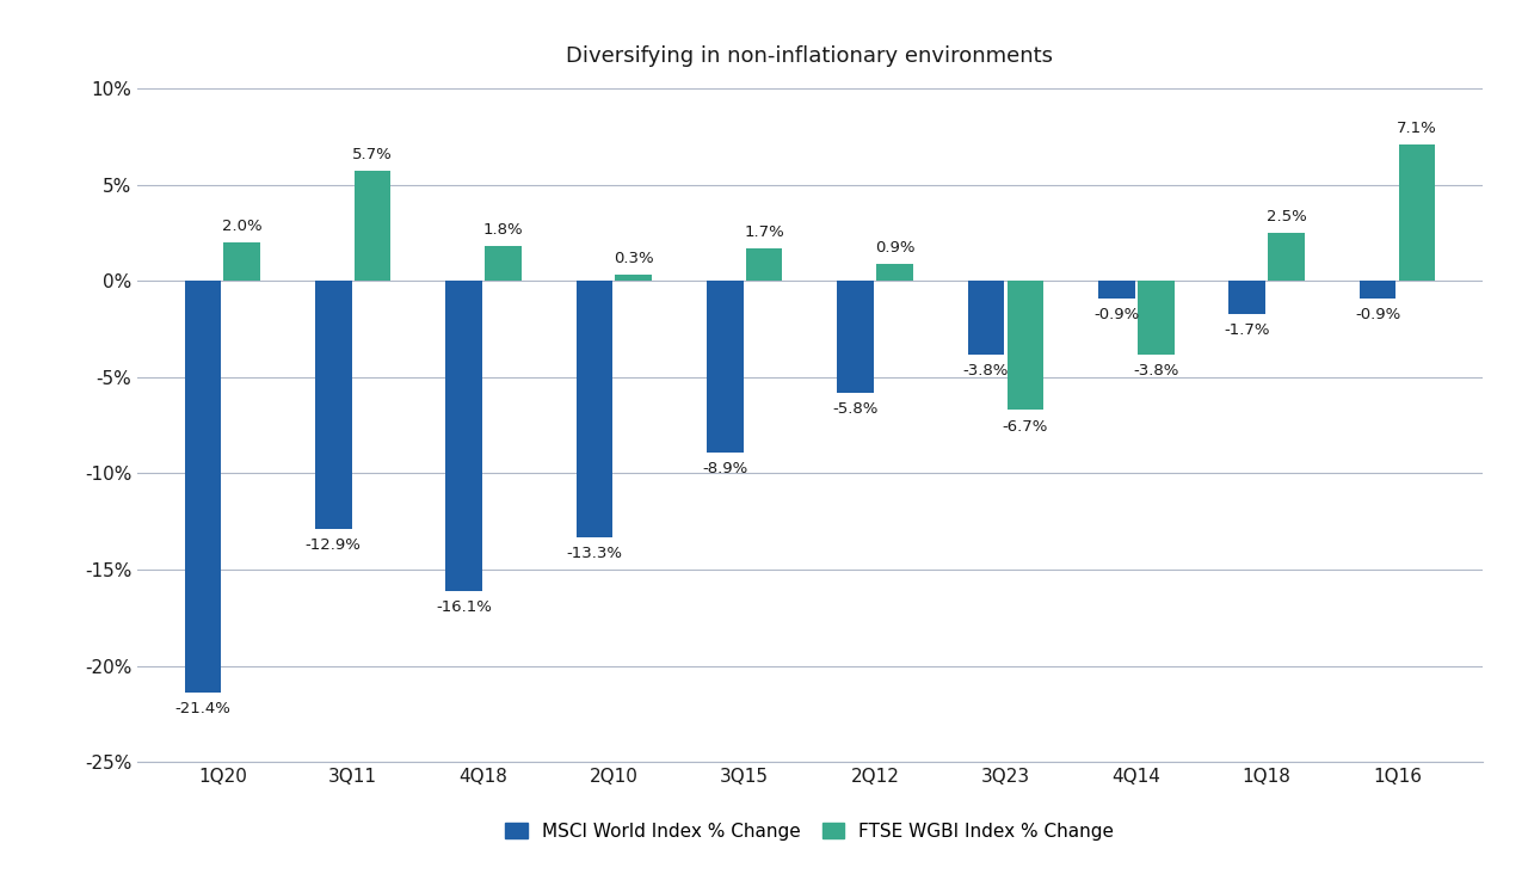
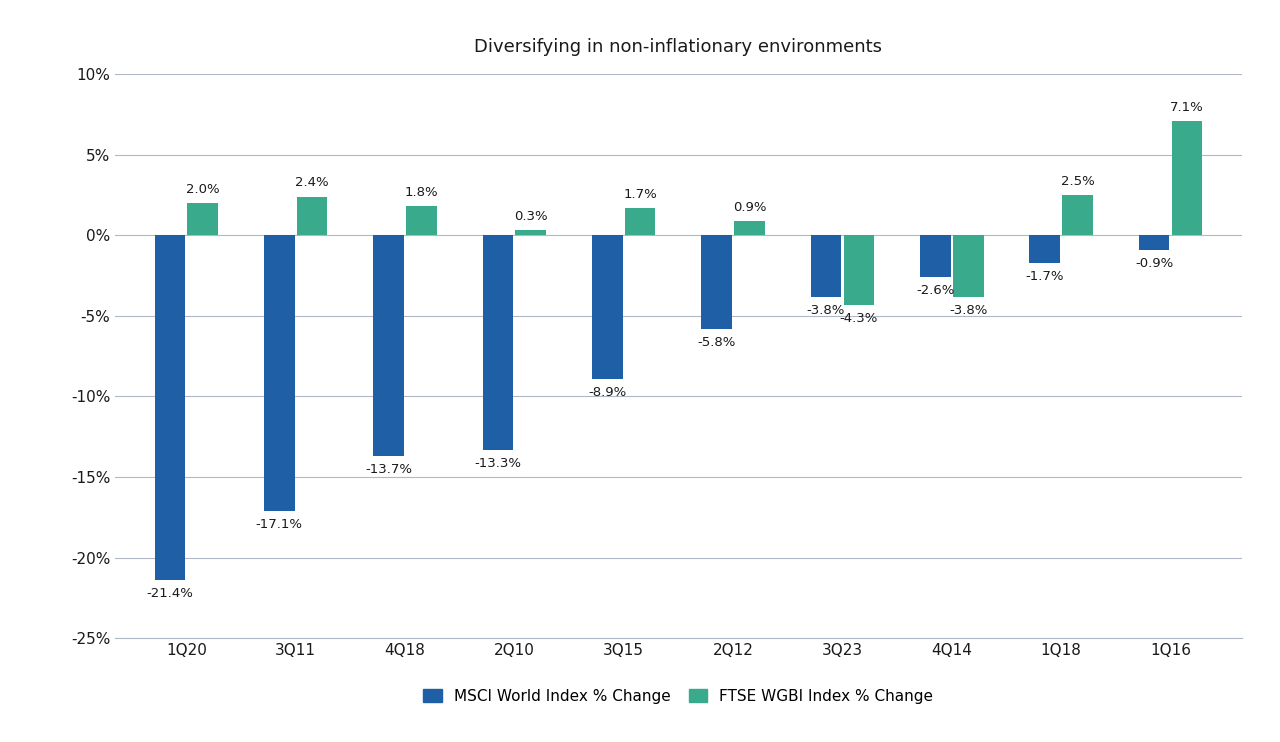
MSCI World Index % Change/3Q11: -12.9% -> -17.1%
FTSE WGBI Index % Change/3Q11: 5.7% -> 2.4%
MSCI World Index % Change/4Q18: -16.1% -> -13.7%
FTSE WGBI Index % Change/3Q23: -6.7% -> -4.3%
MSCI World Index % Change/4Q14: -0.9% -> -2.6%
